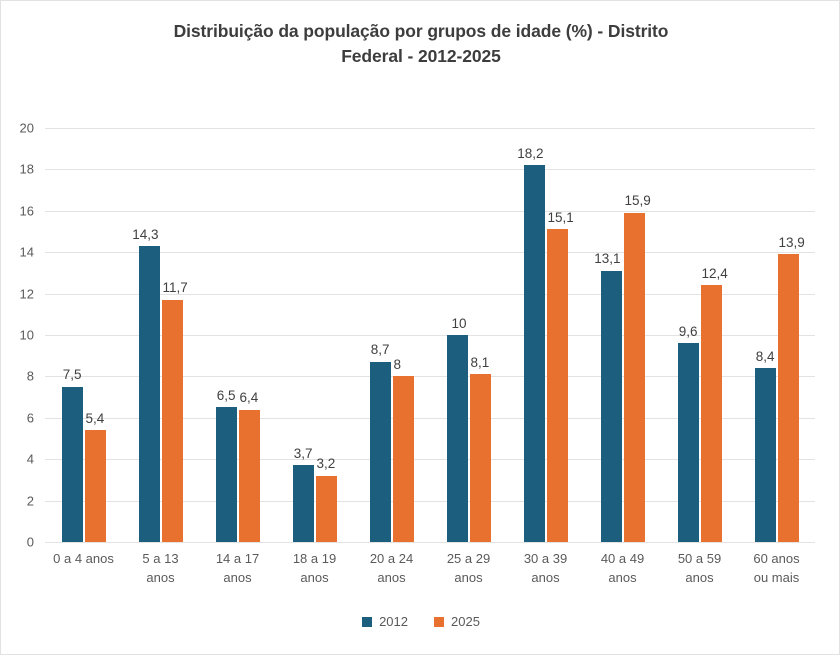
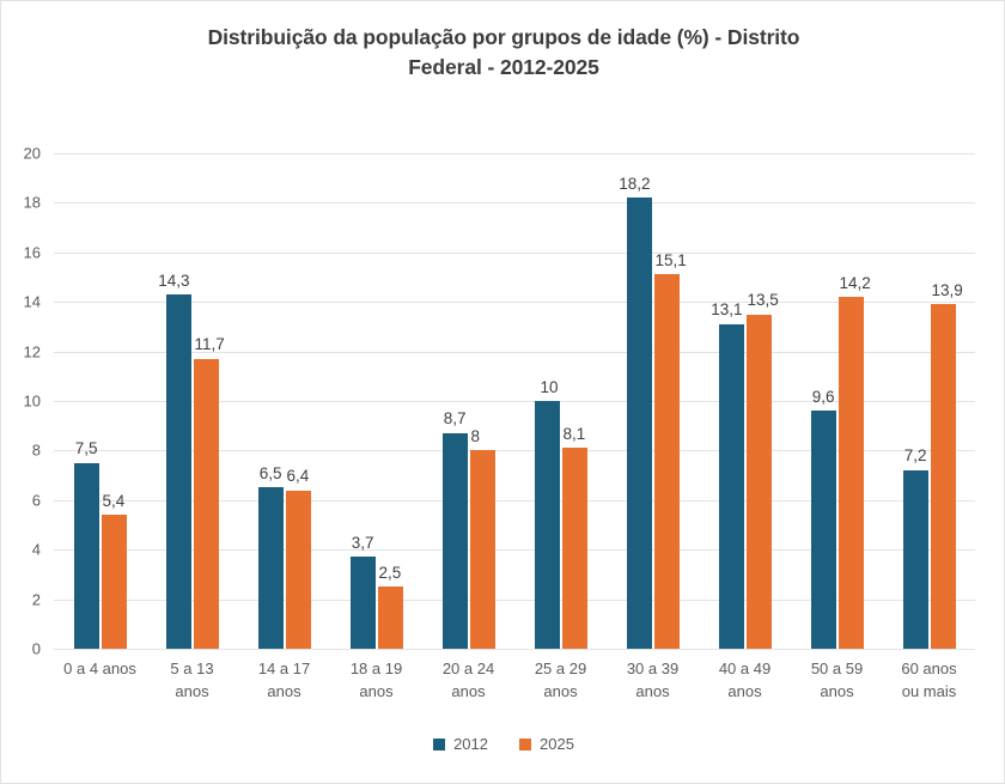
2025/18 a 19 anos: 3,2 -> 2,5
2025/40 a 49 anos: 15,9 -> 13,5
2025/50 a 59 anos: 12,4 -> 14,2
2012/60 anos ou mais: 8,4 -> 7,2
